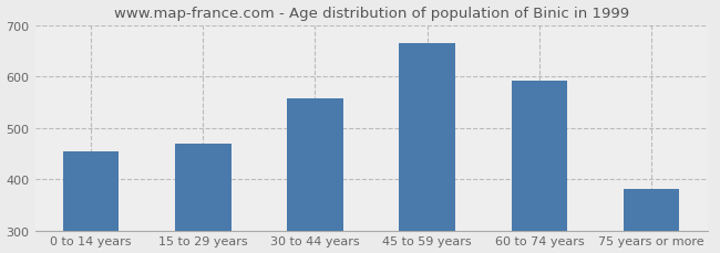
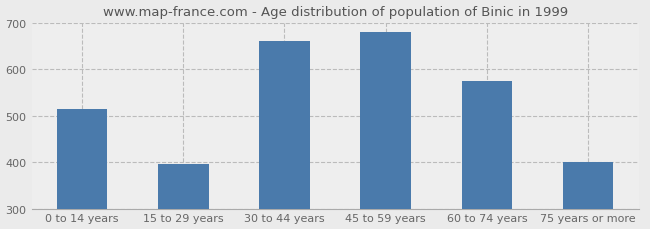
0 to 14 years: 455 -> 515
15 to 29 years: 470 -> 395
30 to 44 years: 557 -> 660
45 to 59 years: 665 -> 680
60 to 74 years: 591 -> 575
75 years or more: 382 -> 400
